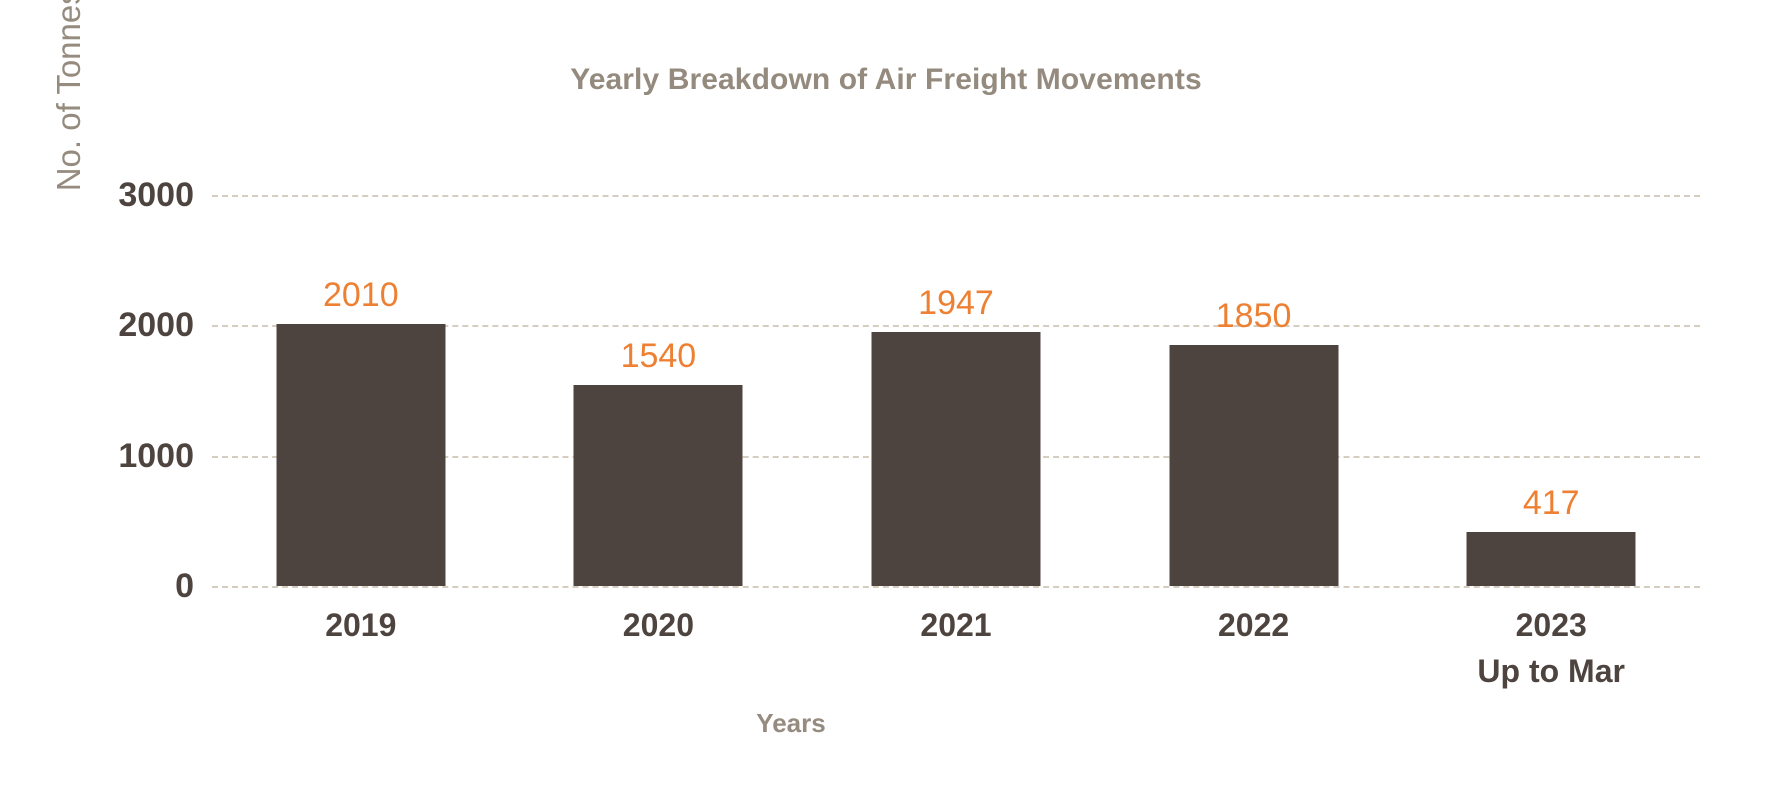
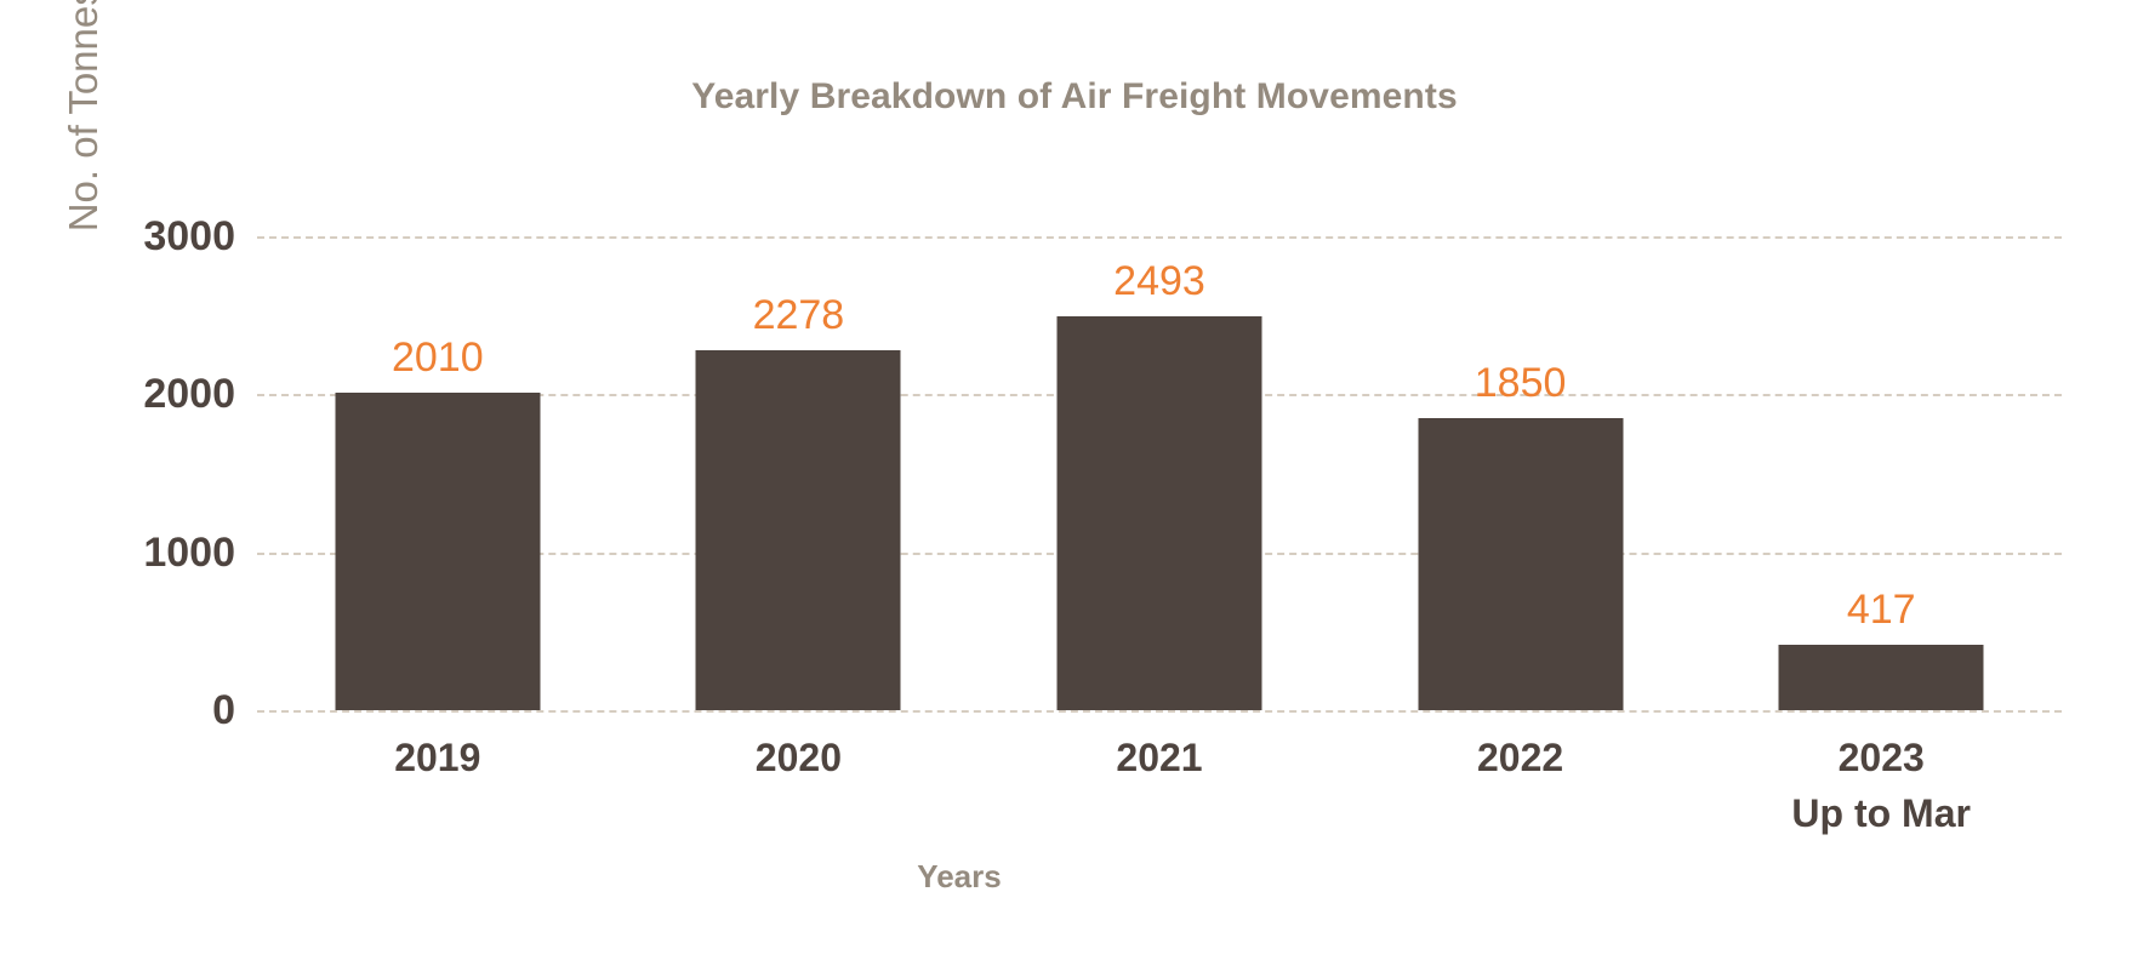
2020: 1540 -> 2278
2021: 1947 -> 2493
